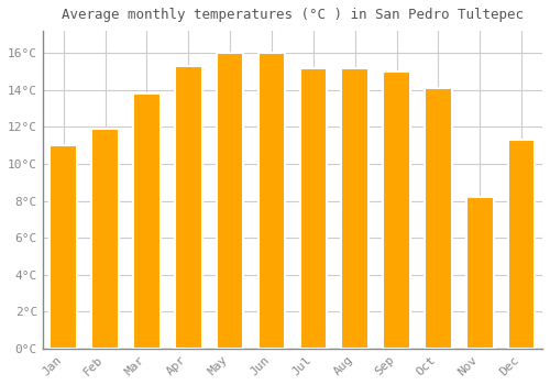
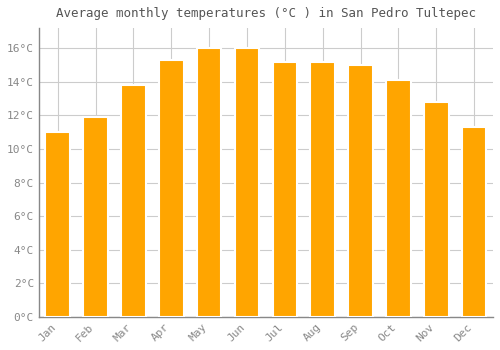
Nov: 8.2°C -> 12.8°C
